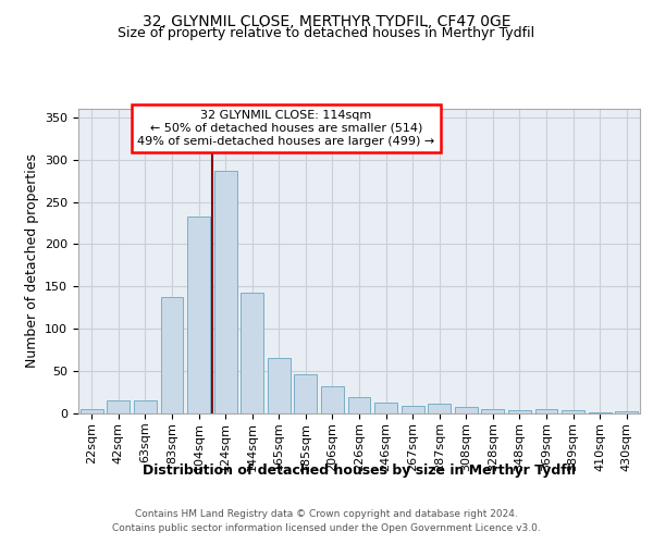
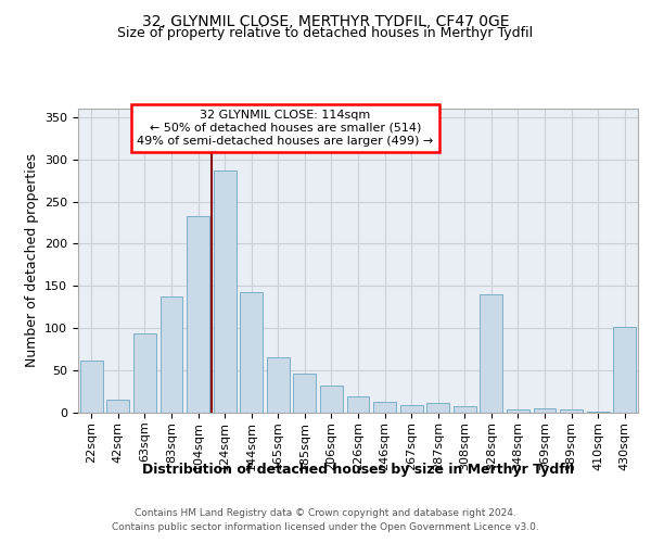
22sqm: 5 -> 62
63sqm: 15 -> 94
328sqm: 5 -> 140
430sqm: 2 -> 102
